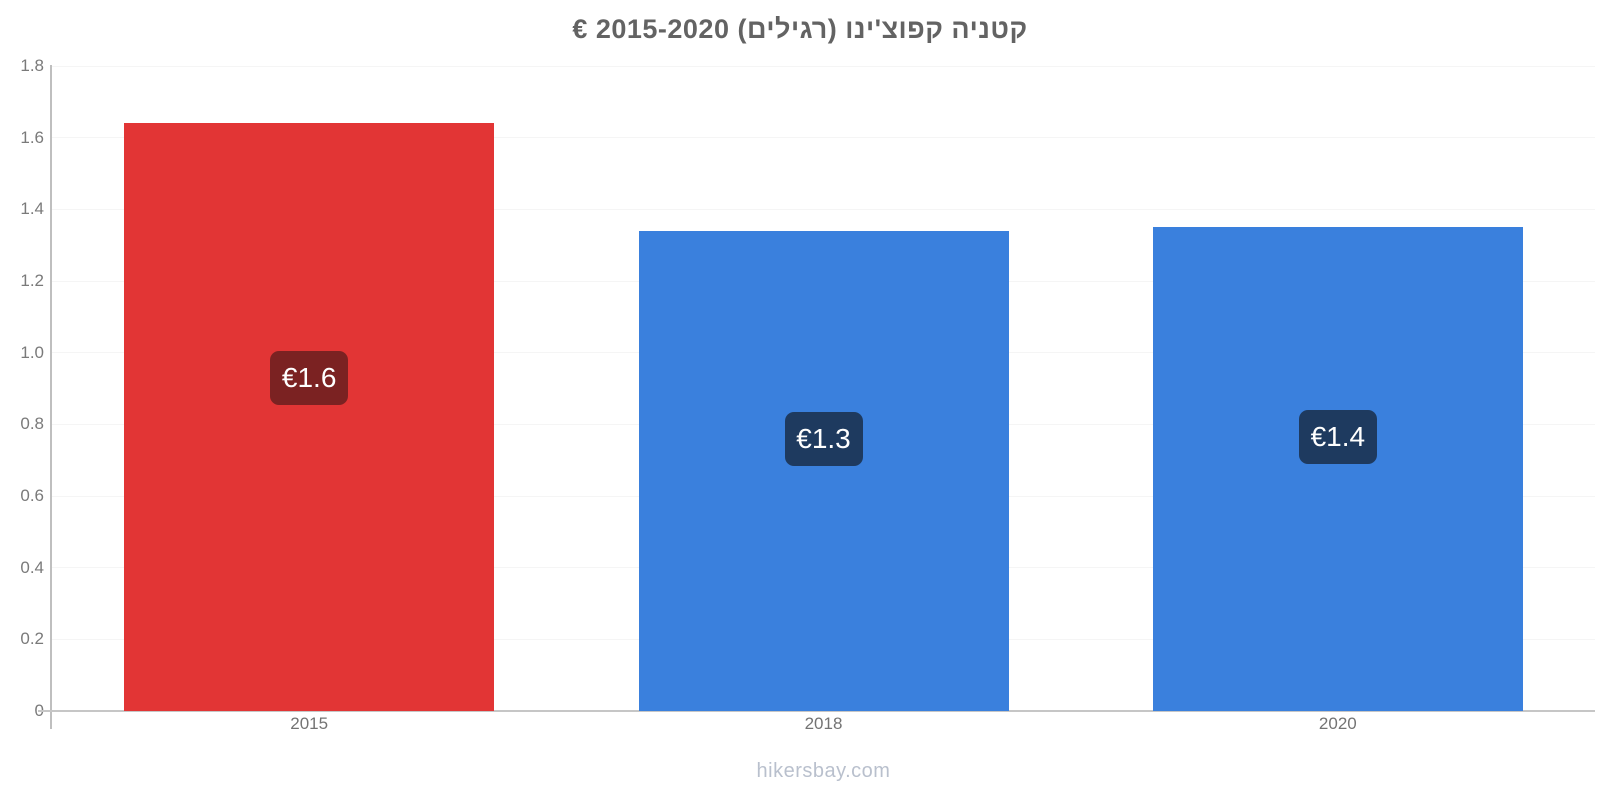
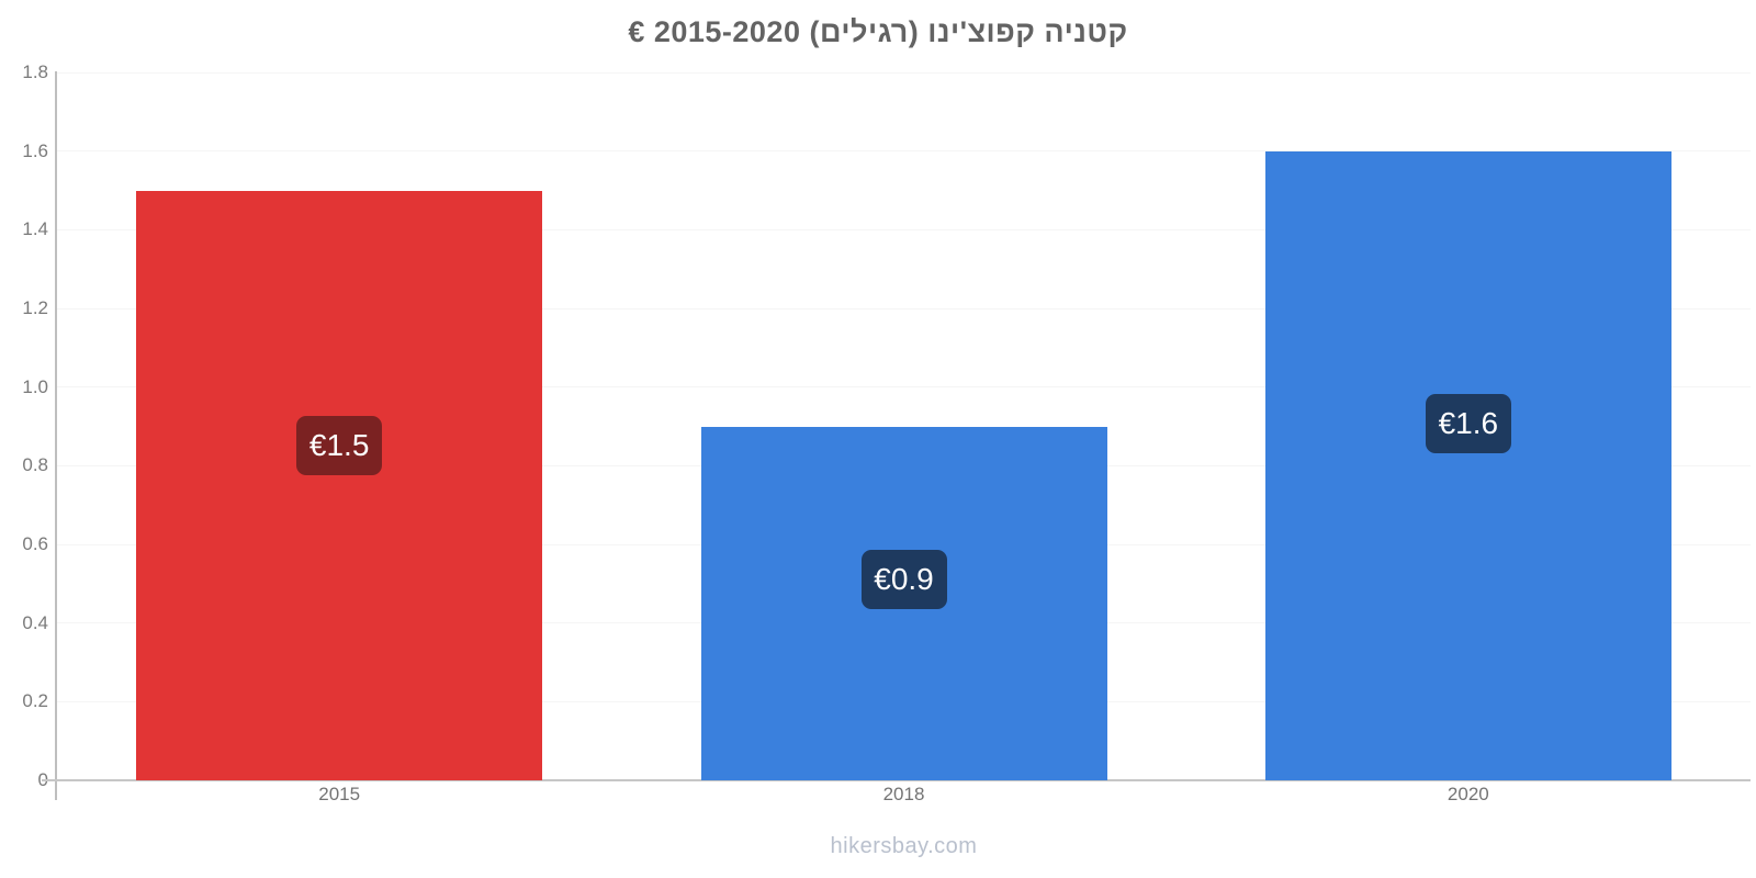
2015: €1.6 -> €1.5
2018: €1.3 -> €0.9
2020: €1.4 -> €1.6
